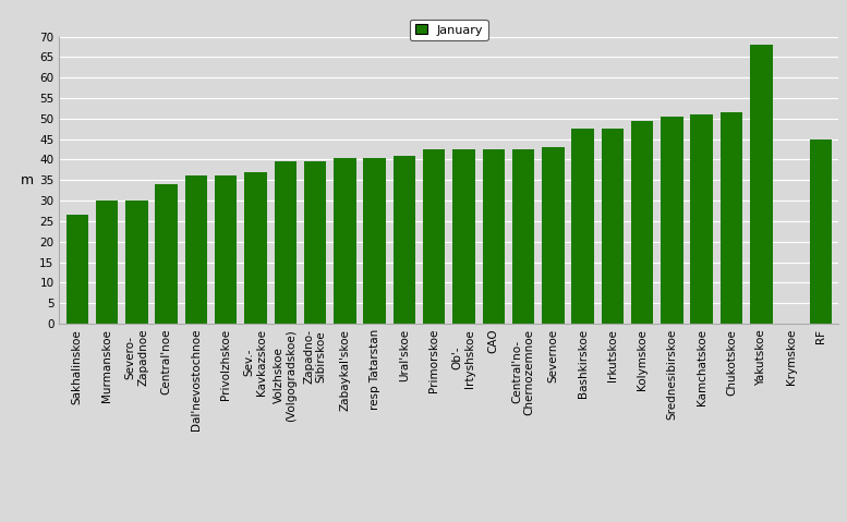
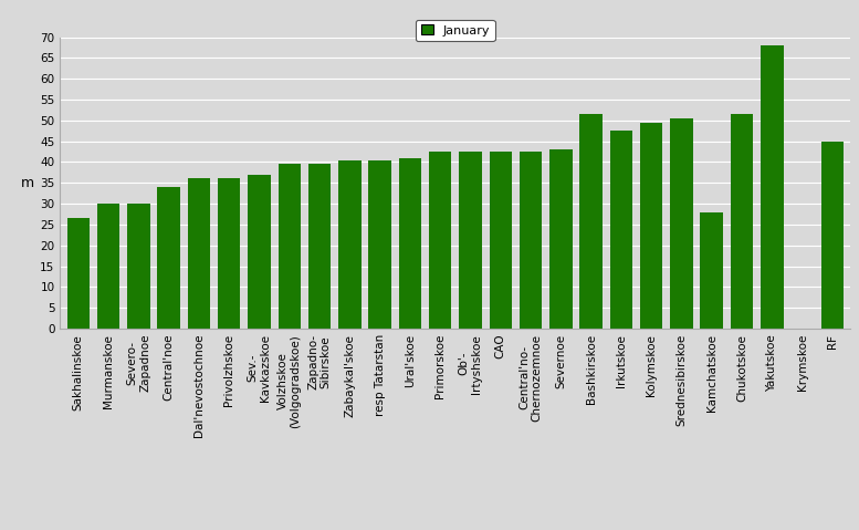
Bashkirskoe: 47.5 -> 51.5
Kamchatskoe: 51.0 -> 28.0
